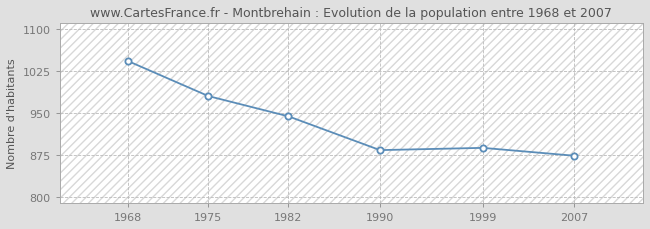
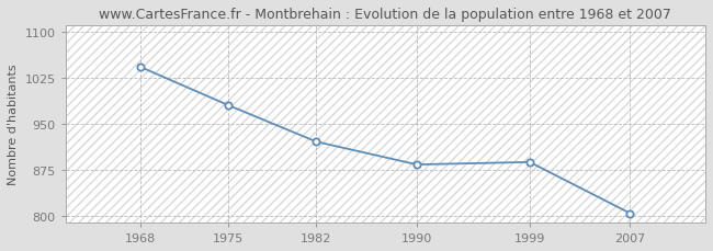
1982: 944 -> 921
2007: 874 -> 805
